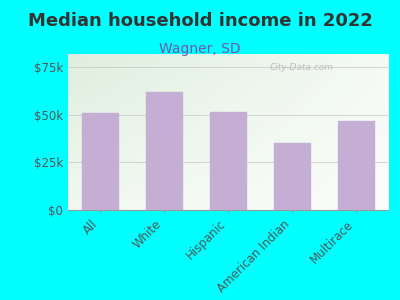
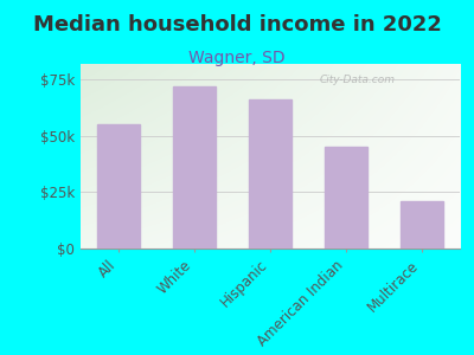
All: $51k -> $55k
White: $62k -> $72k
Hispanic: $52k -> $66k
American Indian: $35k -> $45k
Multirace: $47k -> $21k
